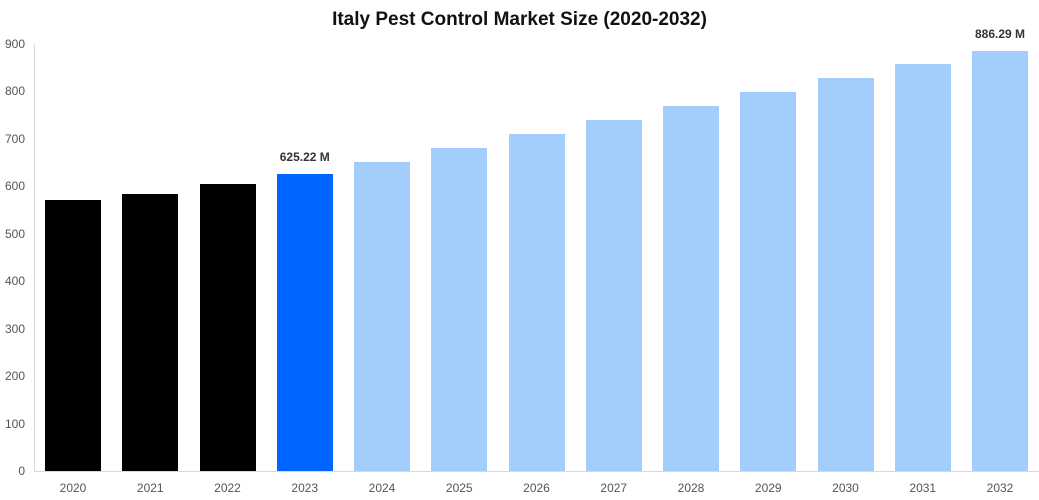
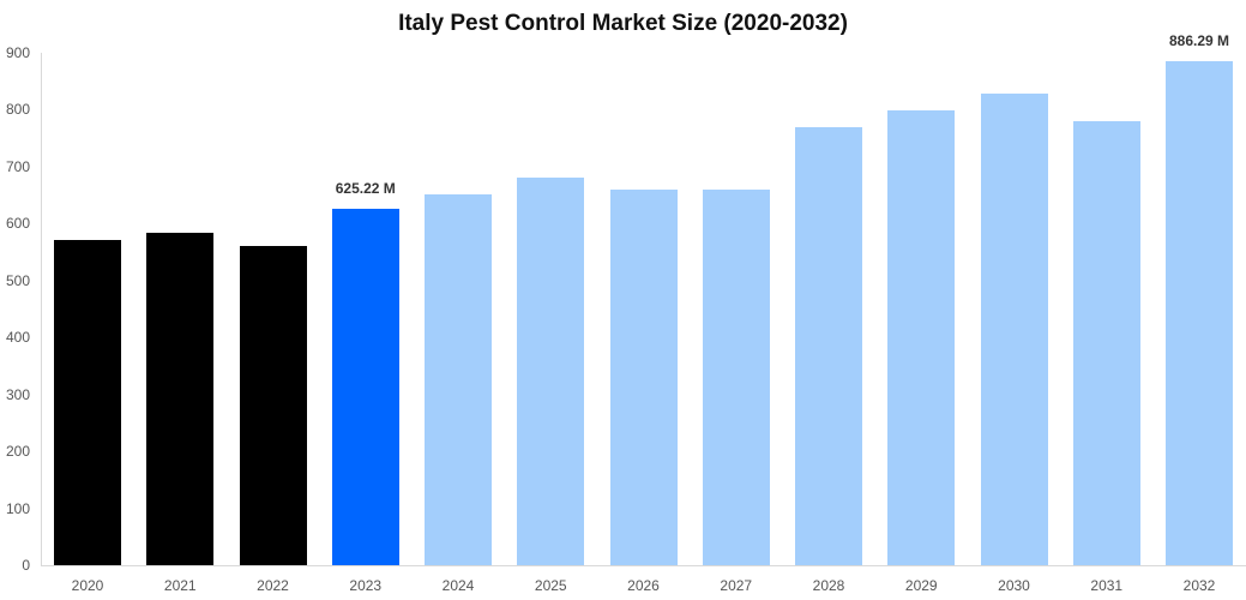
2022: 600 -> 560
2026: 710 -> 660
2027: 740 -> 660
2031: 860 -> 780
